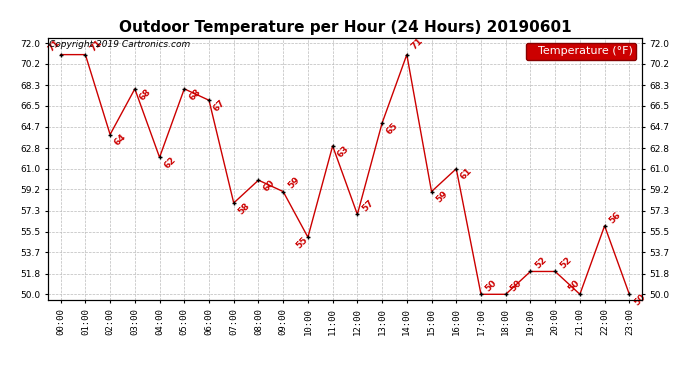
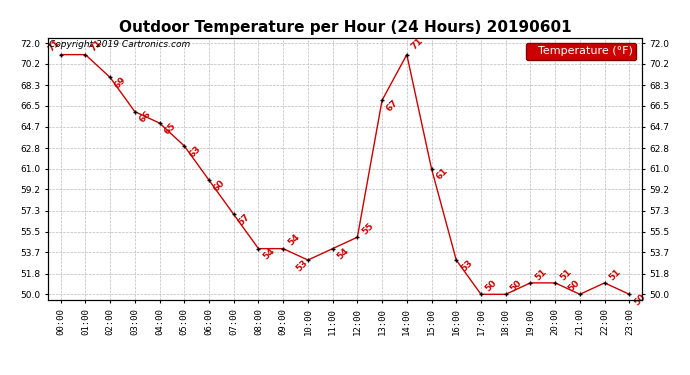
02:00: 64 -> 69
03:00: 68 -> 66
04:00: 62 -> 65
05:00: 68 -> 63
06:00: 67 -> 60
07:00: 58 -> 57
08:00: 60 -> 54
09:00: 59 -> 54
10:00: 55 -> 53
11:00: 63 -> 54
12:00: 57 -> 55
13:00: 65 -> 67
15:00: 59 -> 61
16:00: 61 -> 53
19:00: 52 -> 51
20:00: 52 -> 51
22:00: 56 -> 51
